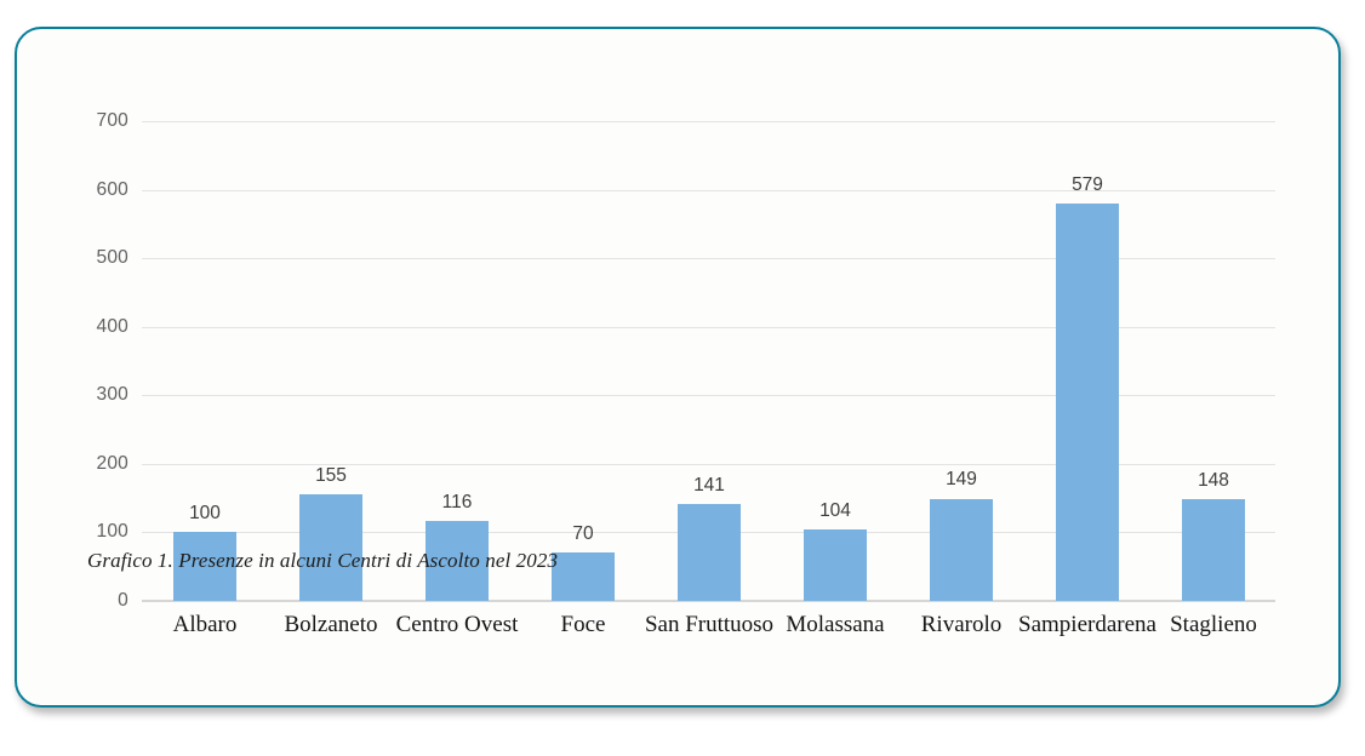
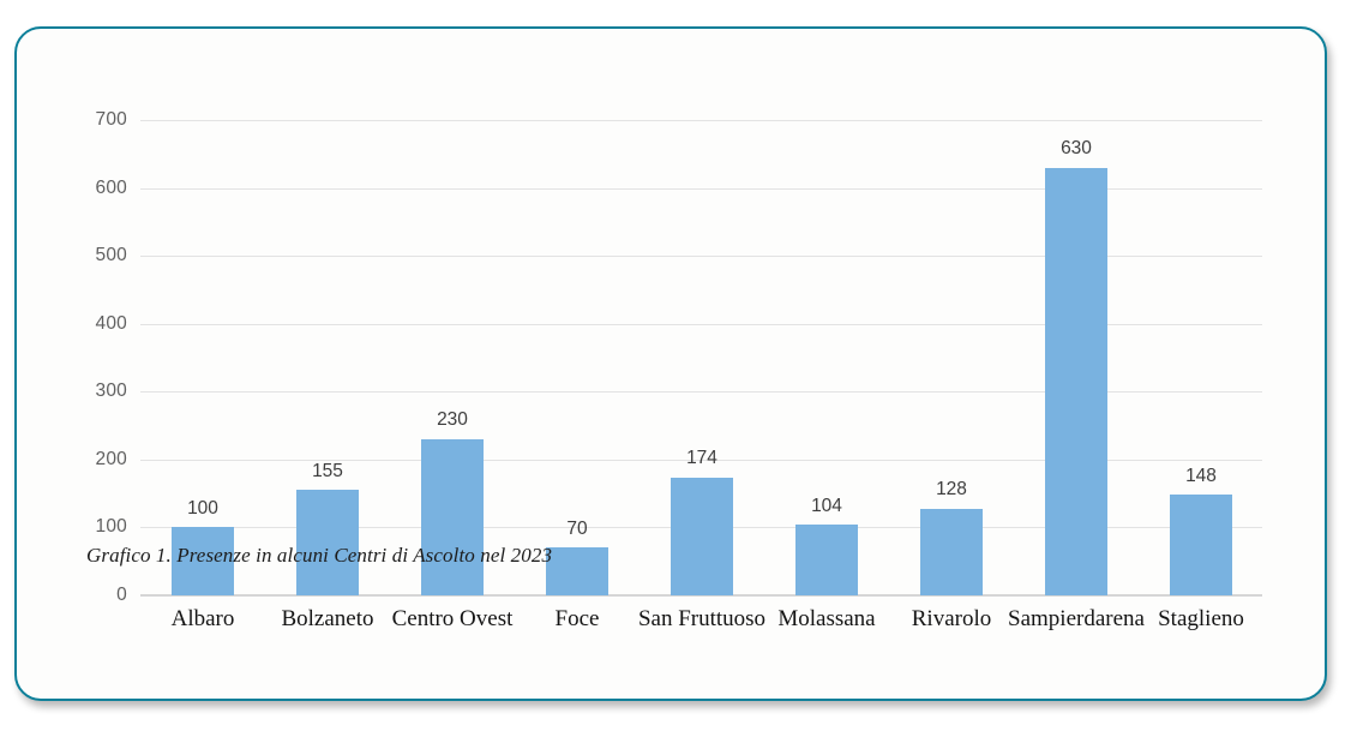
Centro Ovest: 116 -> 230
San Fruttuoso: 141 -> 174
Rivarolo: 149 -> 128
Sampierdarena: 579 -> 630
